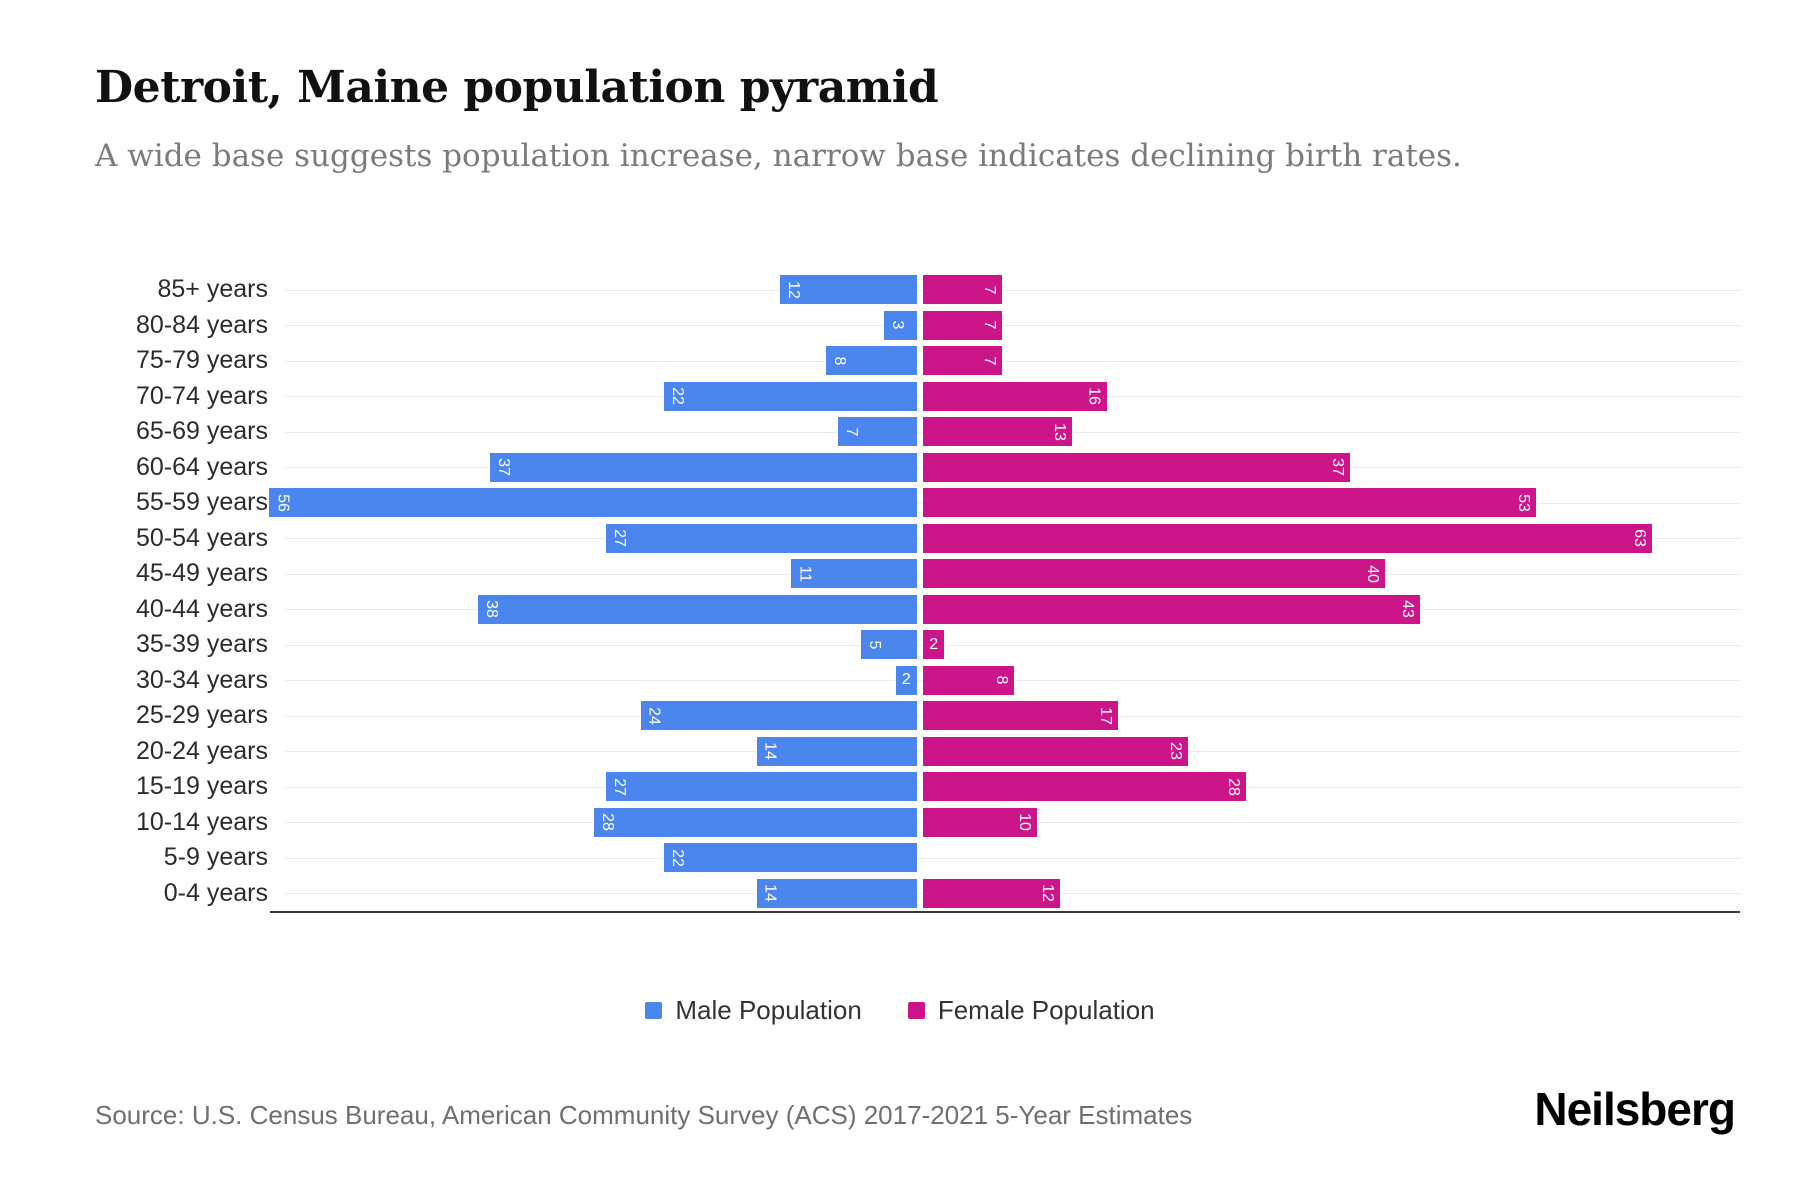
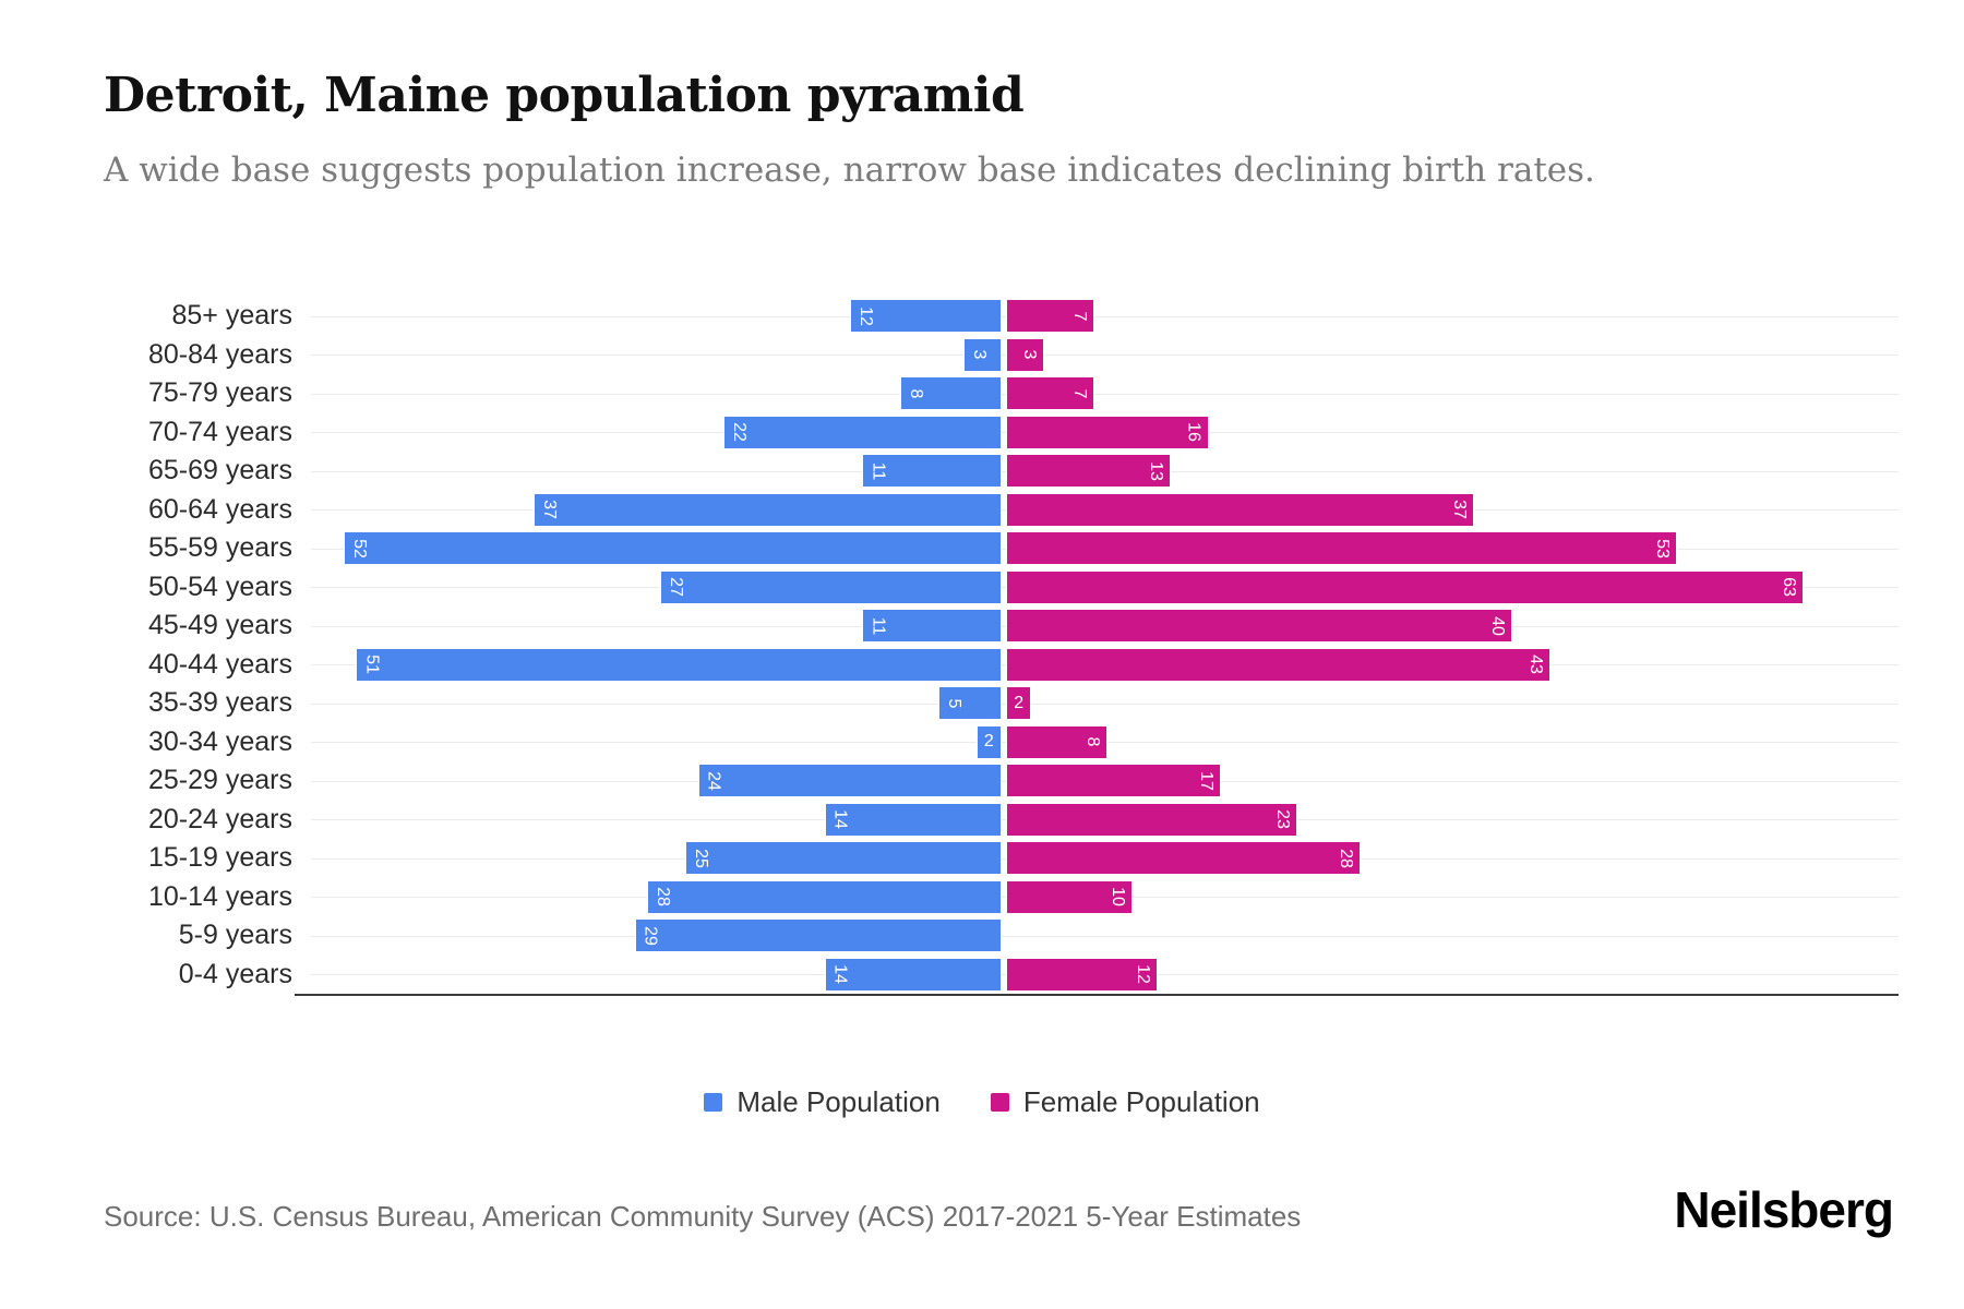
Female Population/80-84 years: 7 -> 3
Male Population/65-69 years: 7 -> 11
Male Population/55-59 years: 56 -> 52
Male Population/40-44 years: 38 -> 51
Male Population/15-19 years: 27 -> 25
Male Population/5-9 years: 22 -> 29
